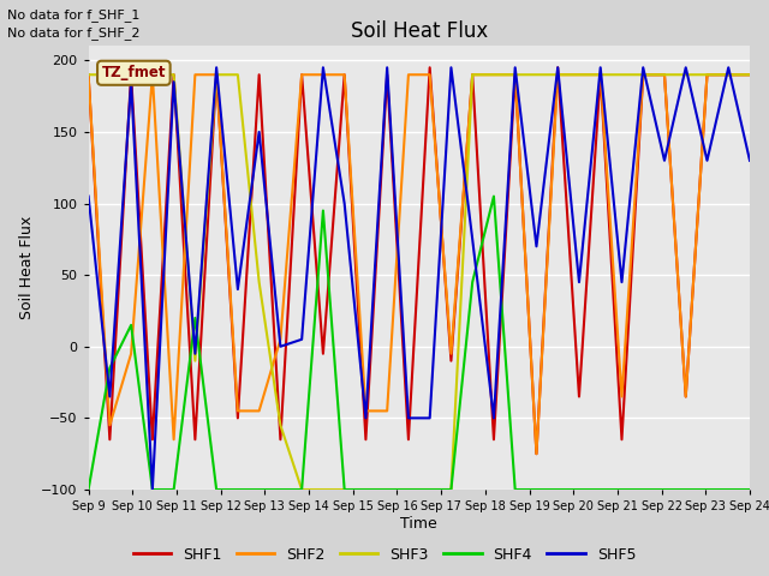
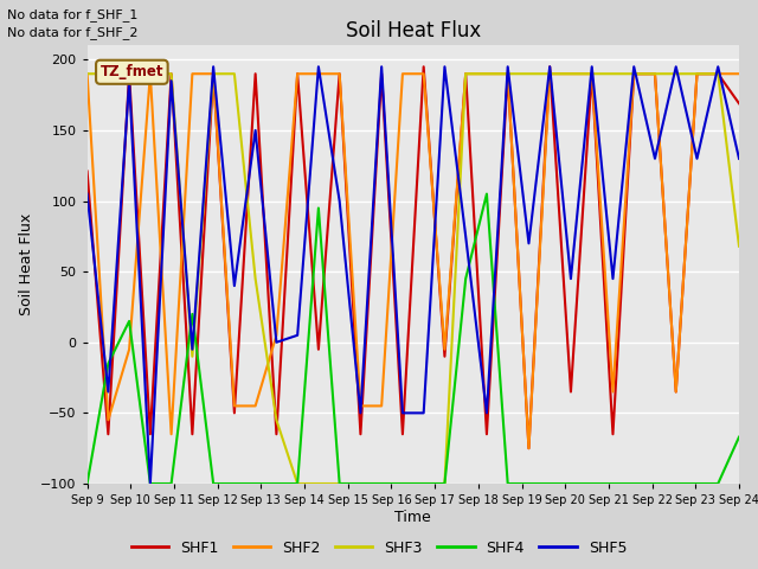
SHF1/Sep 9: 190 -> 121
SHF1/Sep 24: 190 -> 169
SHF3/Sep 24: 190 -> 68
SHF4/Sep 24: -100 -> -67
